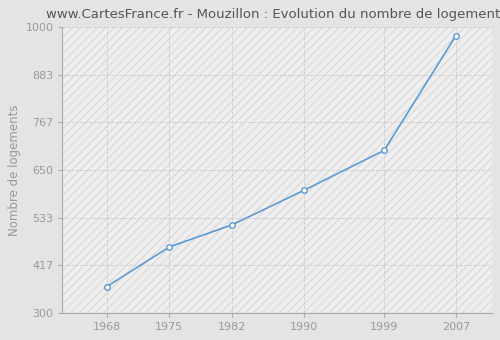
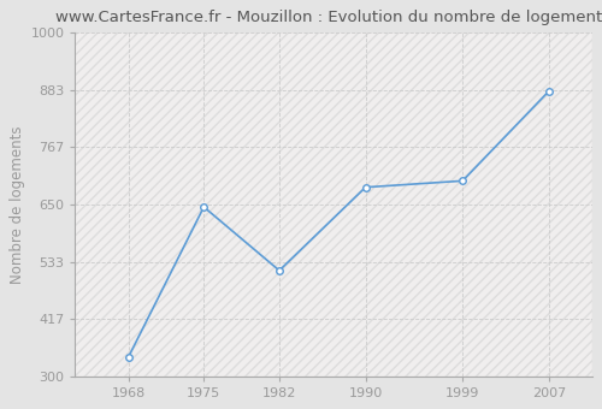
1968: 365 -> 340
1975: 462 -> 645
1990: 600 -> 685
2007: 978 -> 880
